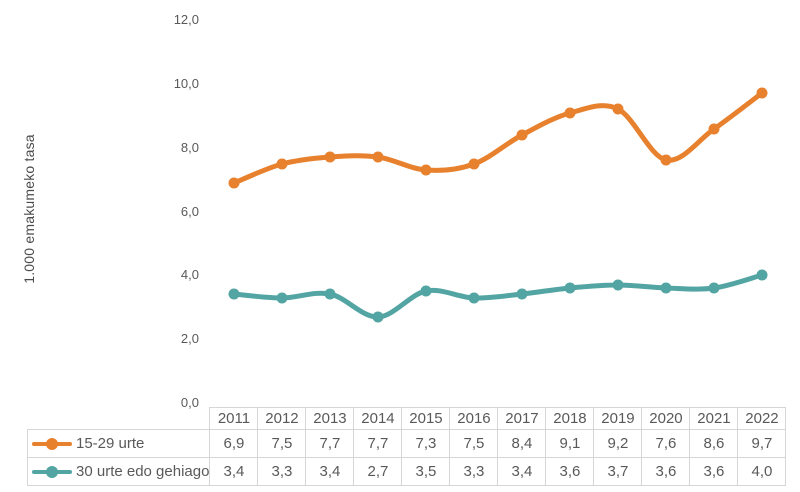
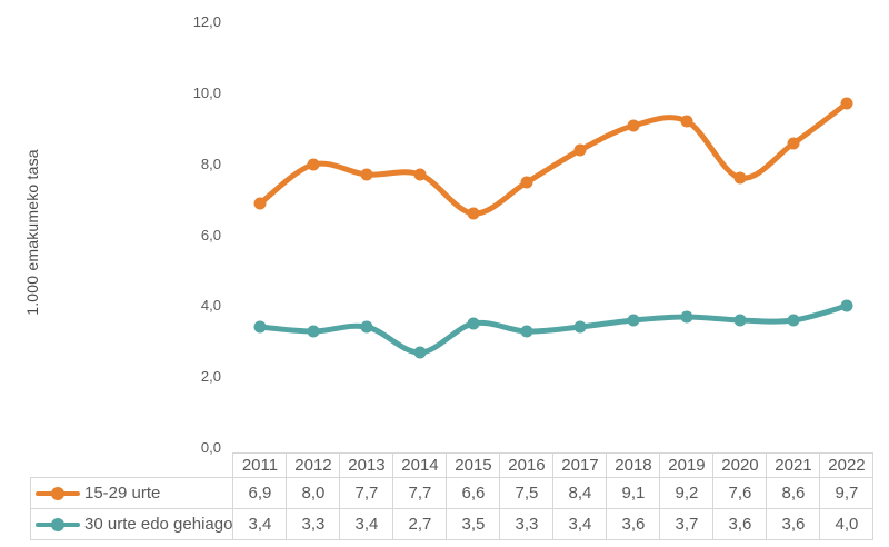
15-29 urte/2012: 7,5 -> 8,0
15-29 urte/2015: 7,3 -> 6,6
